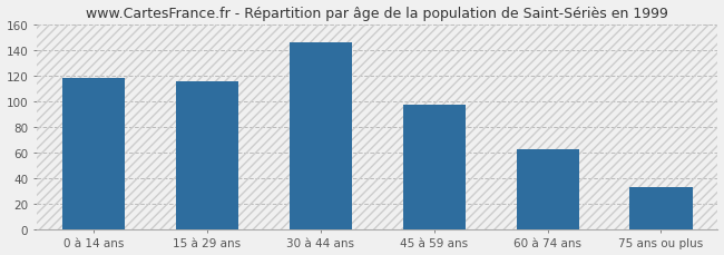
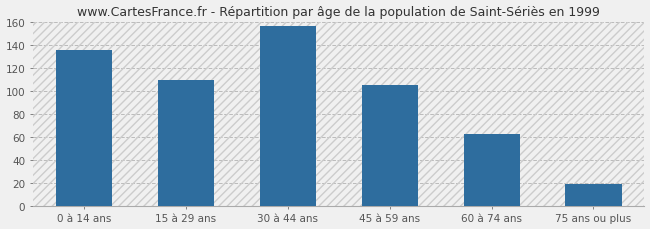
0 à 14 ans: 118 -> 135
15 à 29 ans: 115 -> 109
30 à 44 ans: 146 -> 156
45 à 59 ans: 97 -> 105
75 ans ou plus: 33 -> 19
